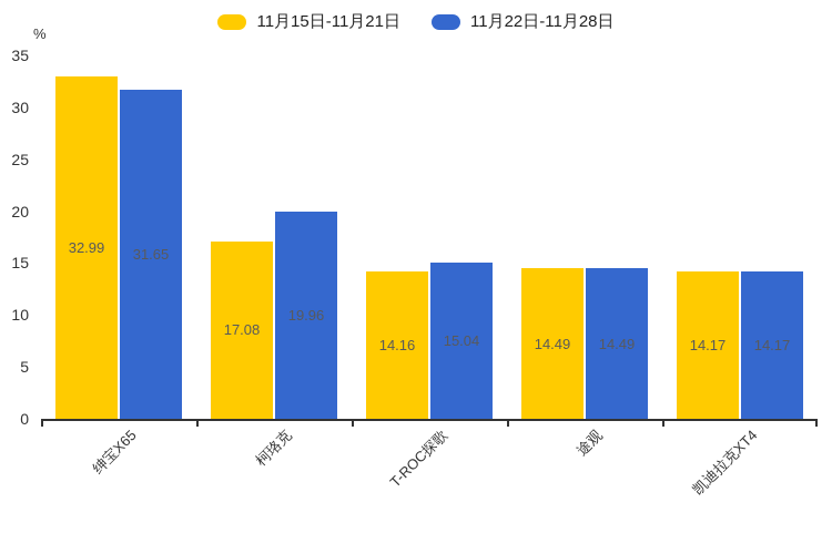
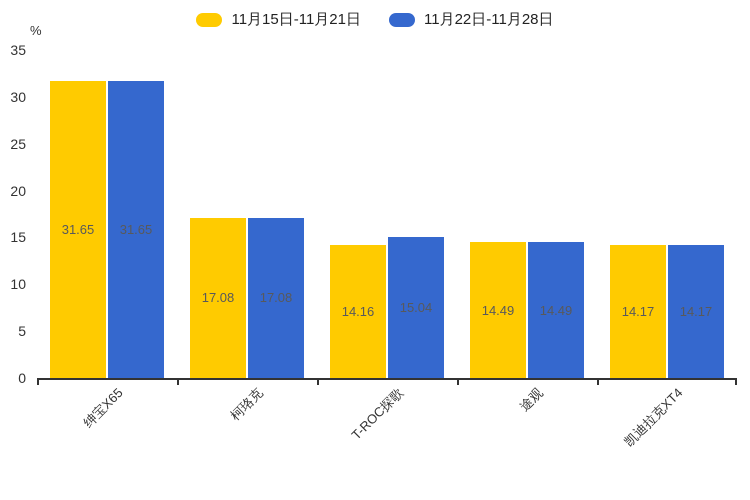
11月15日-11月21日/绅宝X65: 32.99 -> 31.65
11月22日-11月28日/柯珞克: 19.96 -> 17.08
